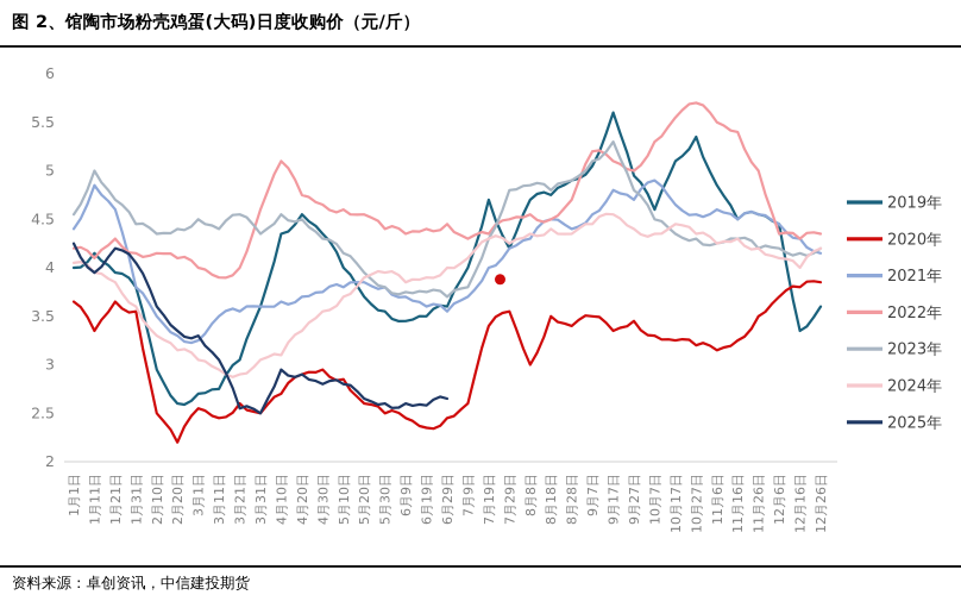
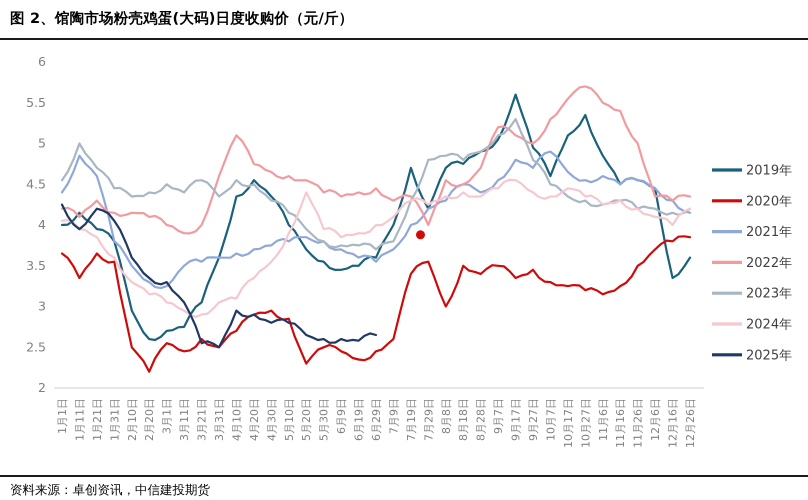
2024年/5月10日: 3.7 -> 3.9
2020年/5月20日: 2.6 -> 2.3
2024年/5月20日: 3.9 -> 4.4
2022年/7月29日: 4.5 -> 4.0
